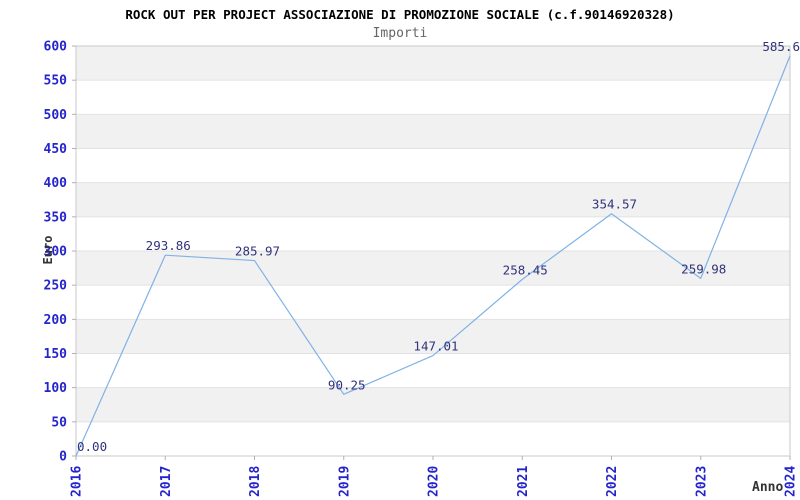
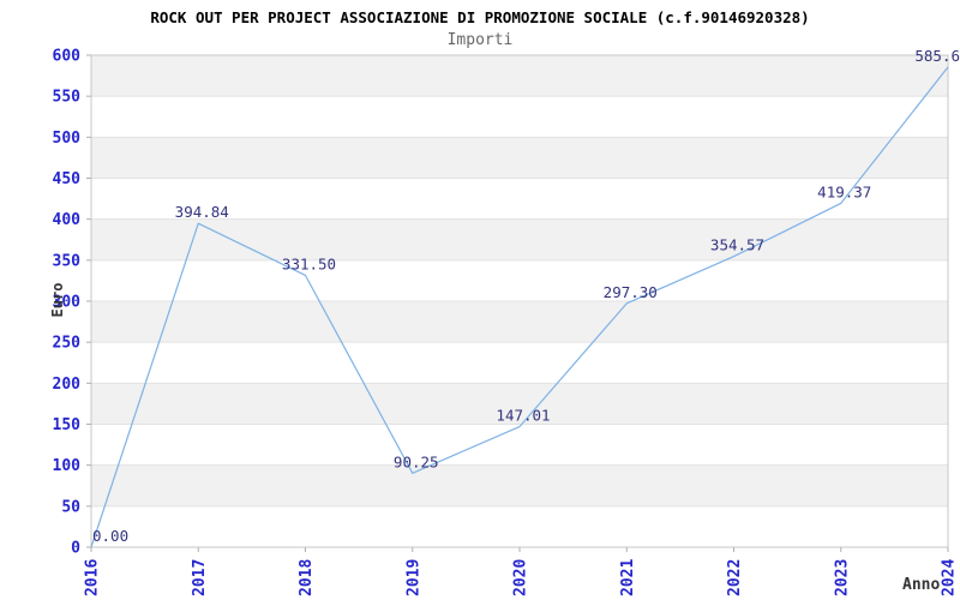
2017: 293.86 -> 394.84
2018: 285.97 -> 331.50
2021: 258.45 -> 297.30
2023: 259.98 -> 419.37
